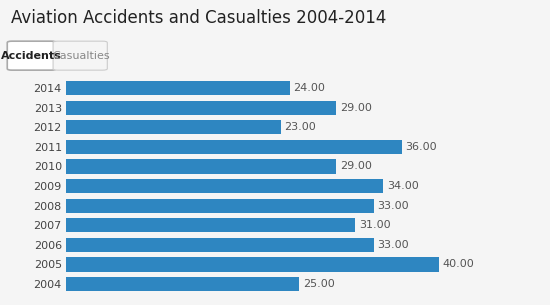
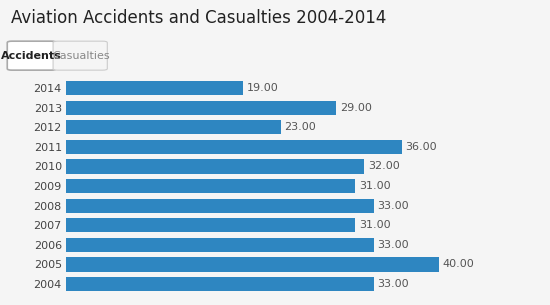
2014: 24.00 -> 19.00
2010: 29.00 -> 32.00
2009: 34.00 -> 31.00
2004: 25.00 -> 33.00
